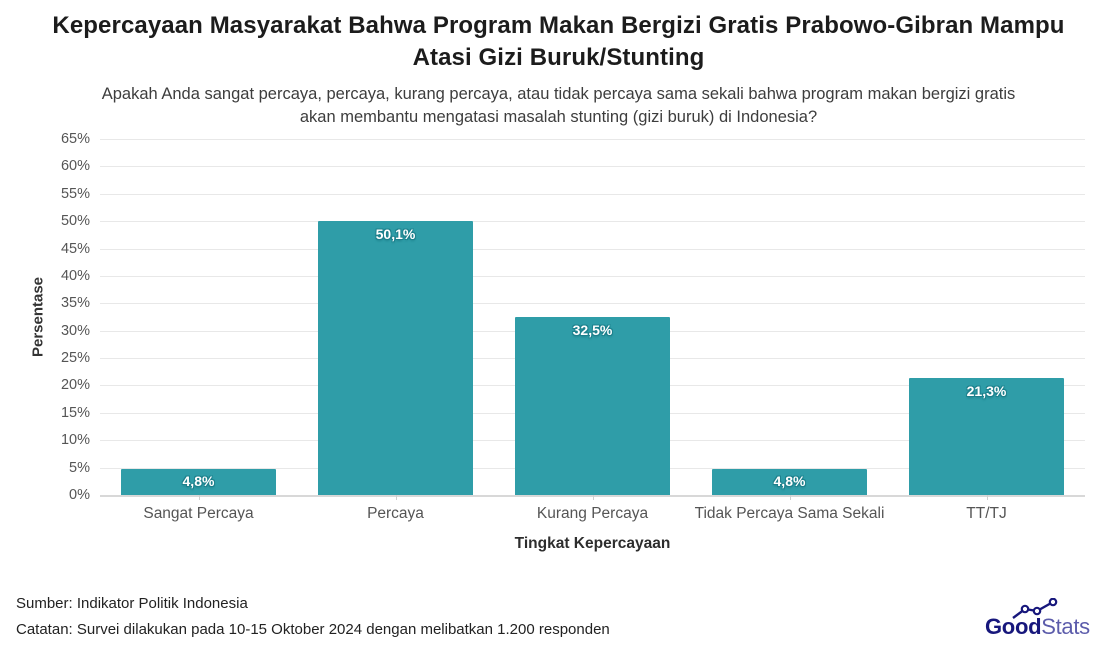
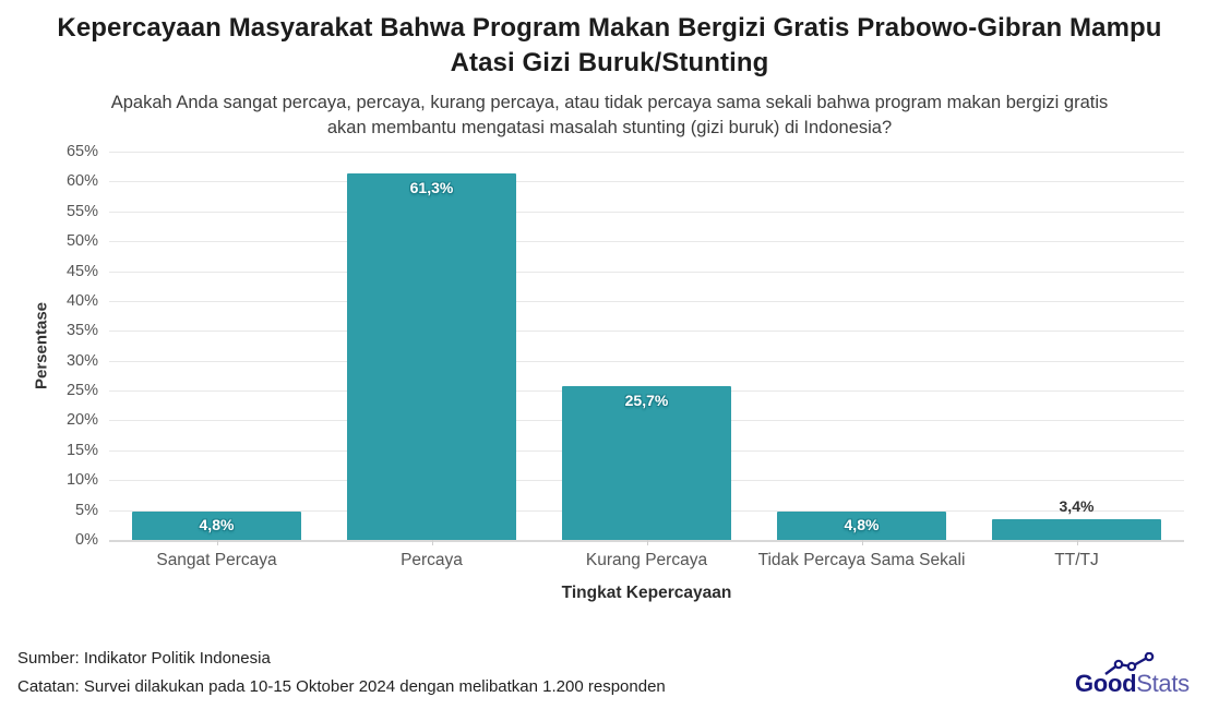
Percaya: 50,1% -> 61,3%
Kurang Percaya: 32,5% -> 25,7%
TT/TJ: 21,3% -> 3,4%
